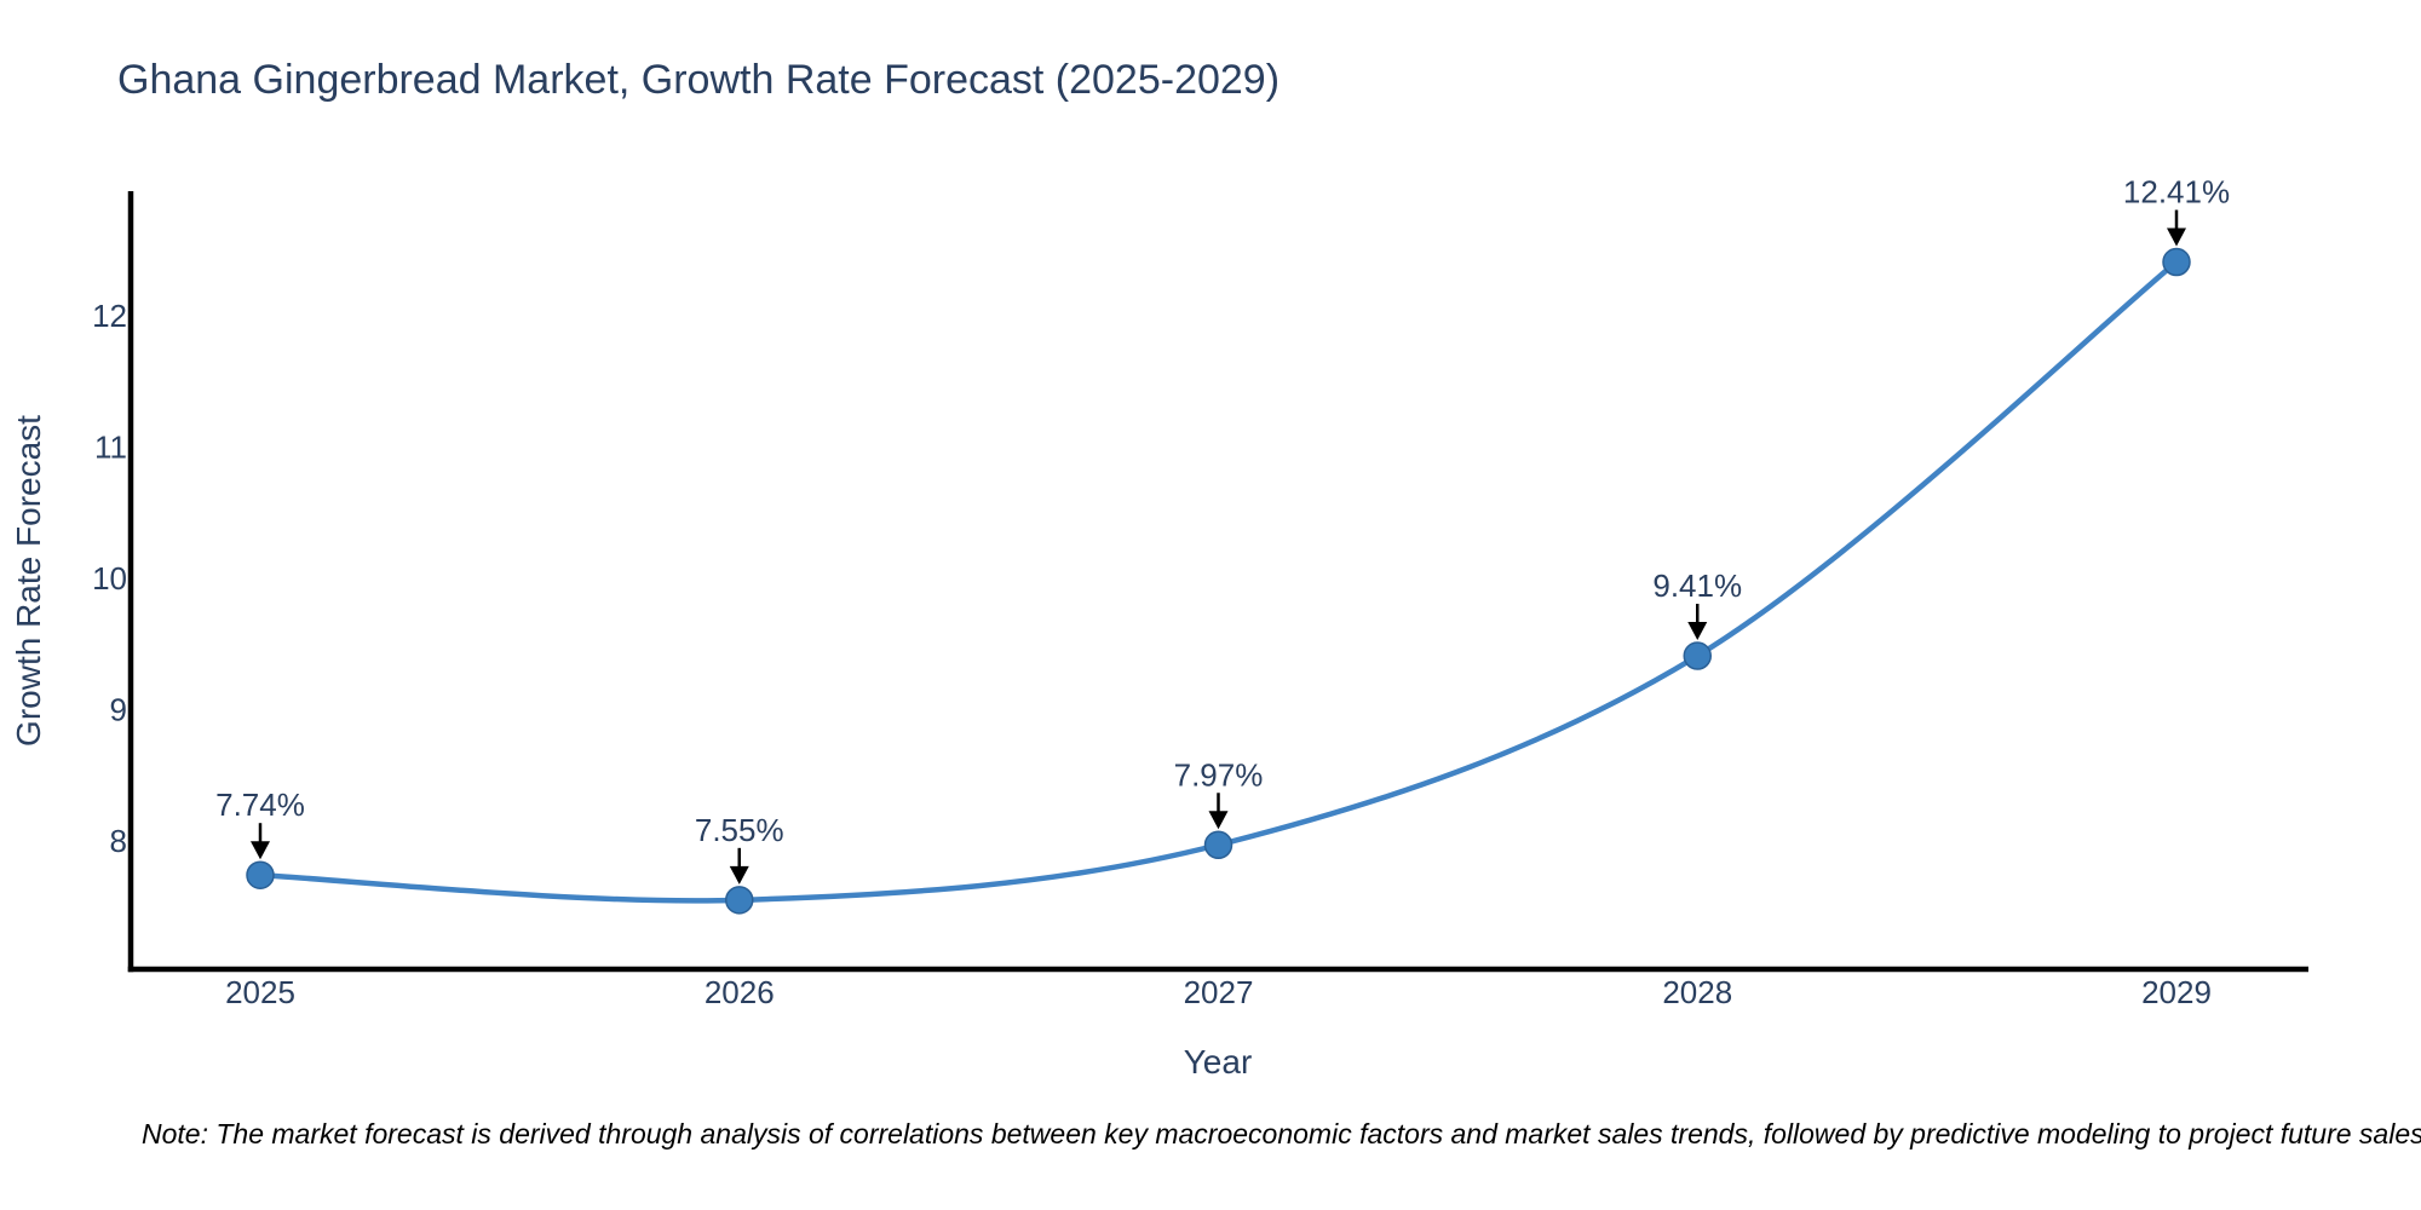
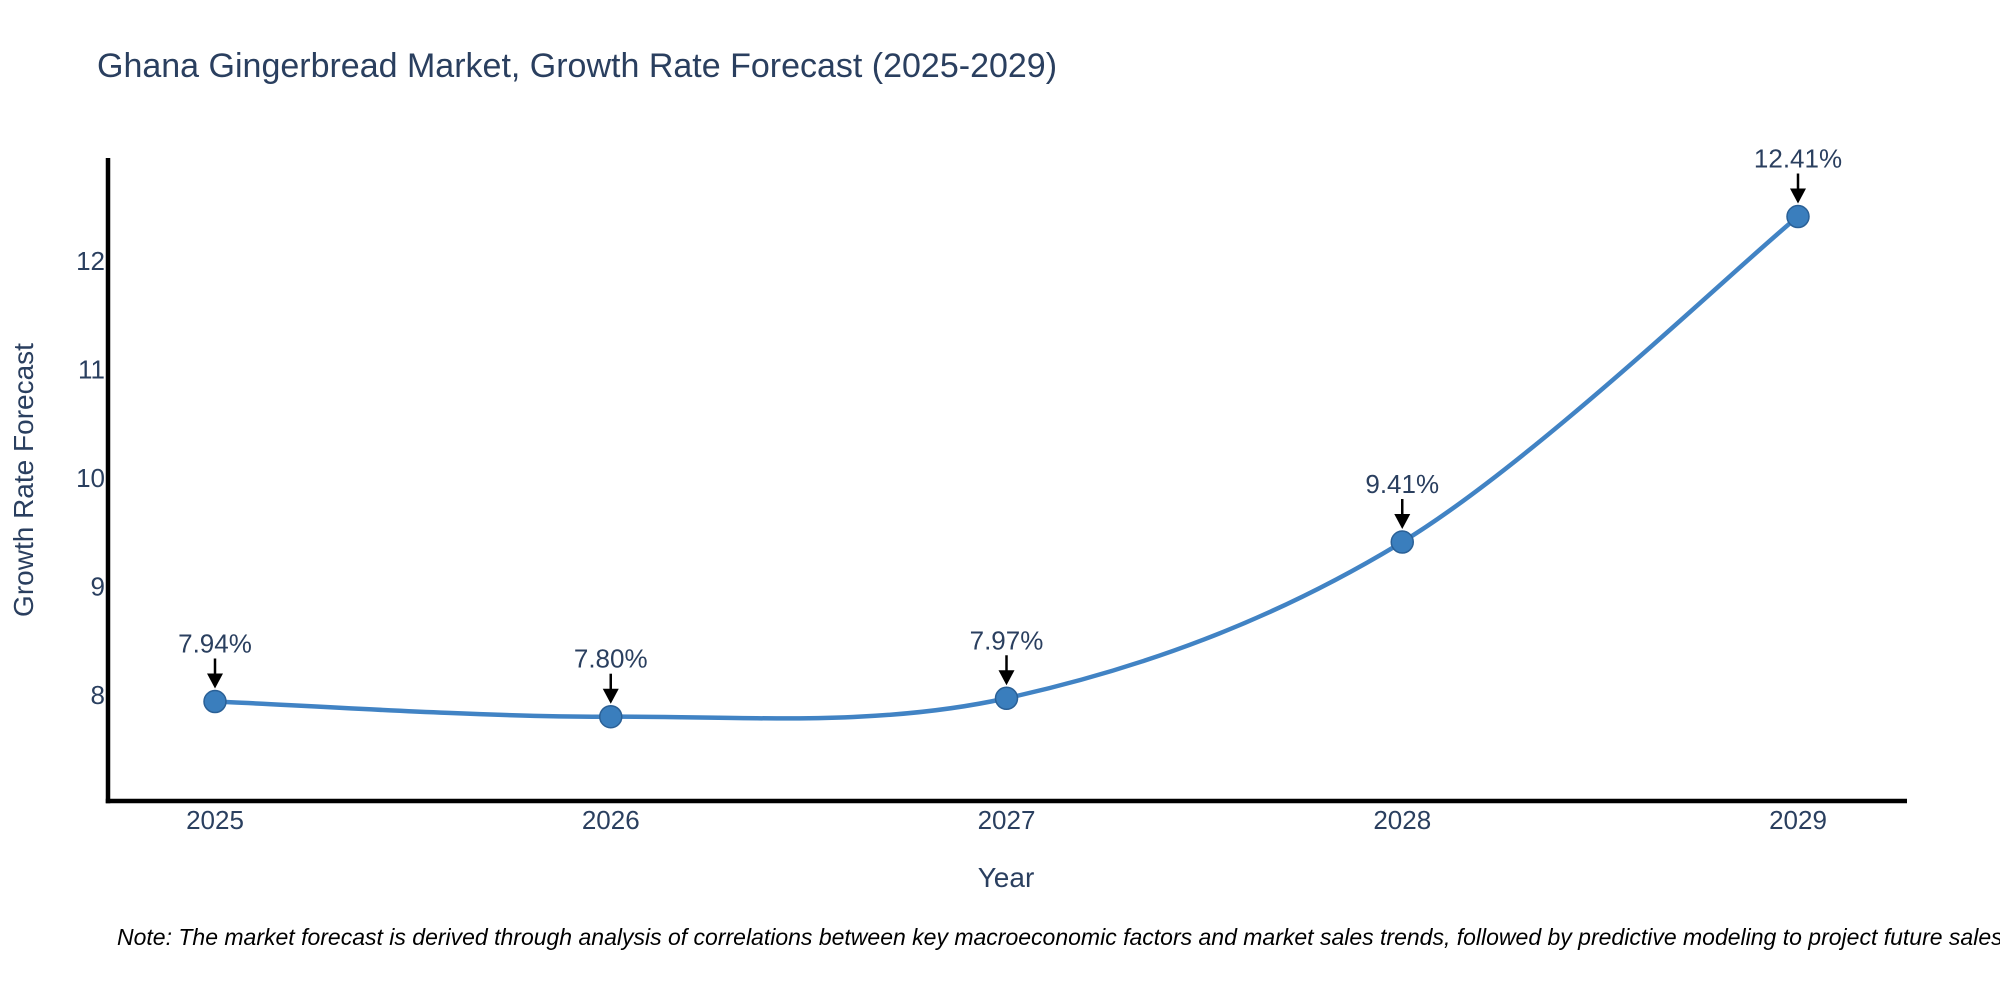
2025: 7.74% -> 7.94%
2026: 7.55% -> 7.80%
